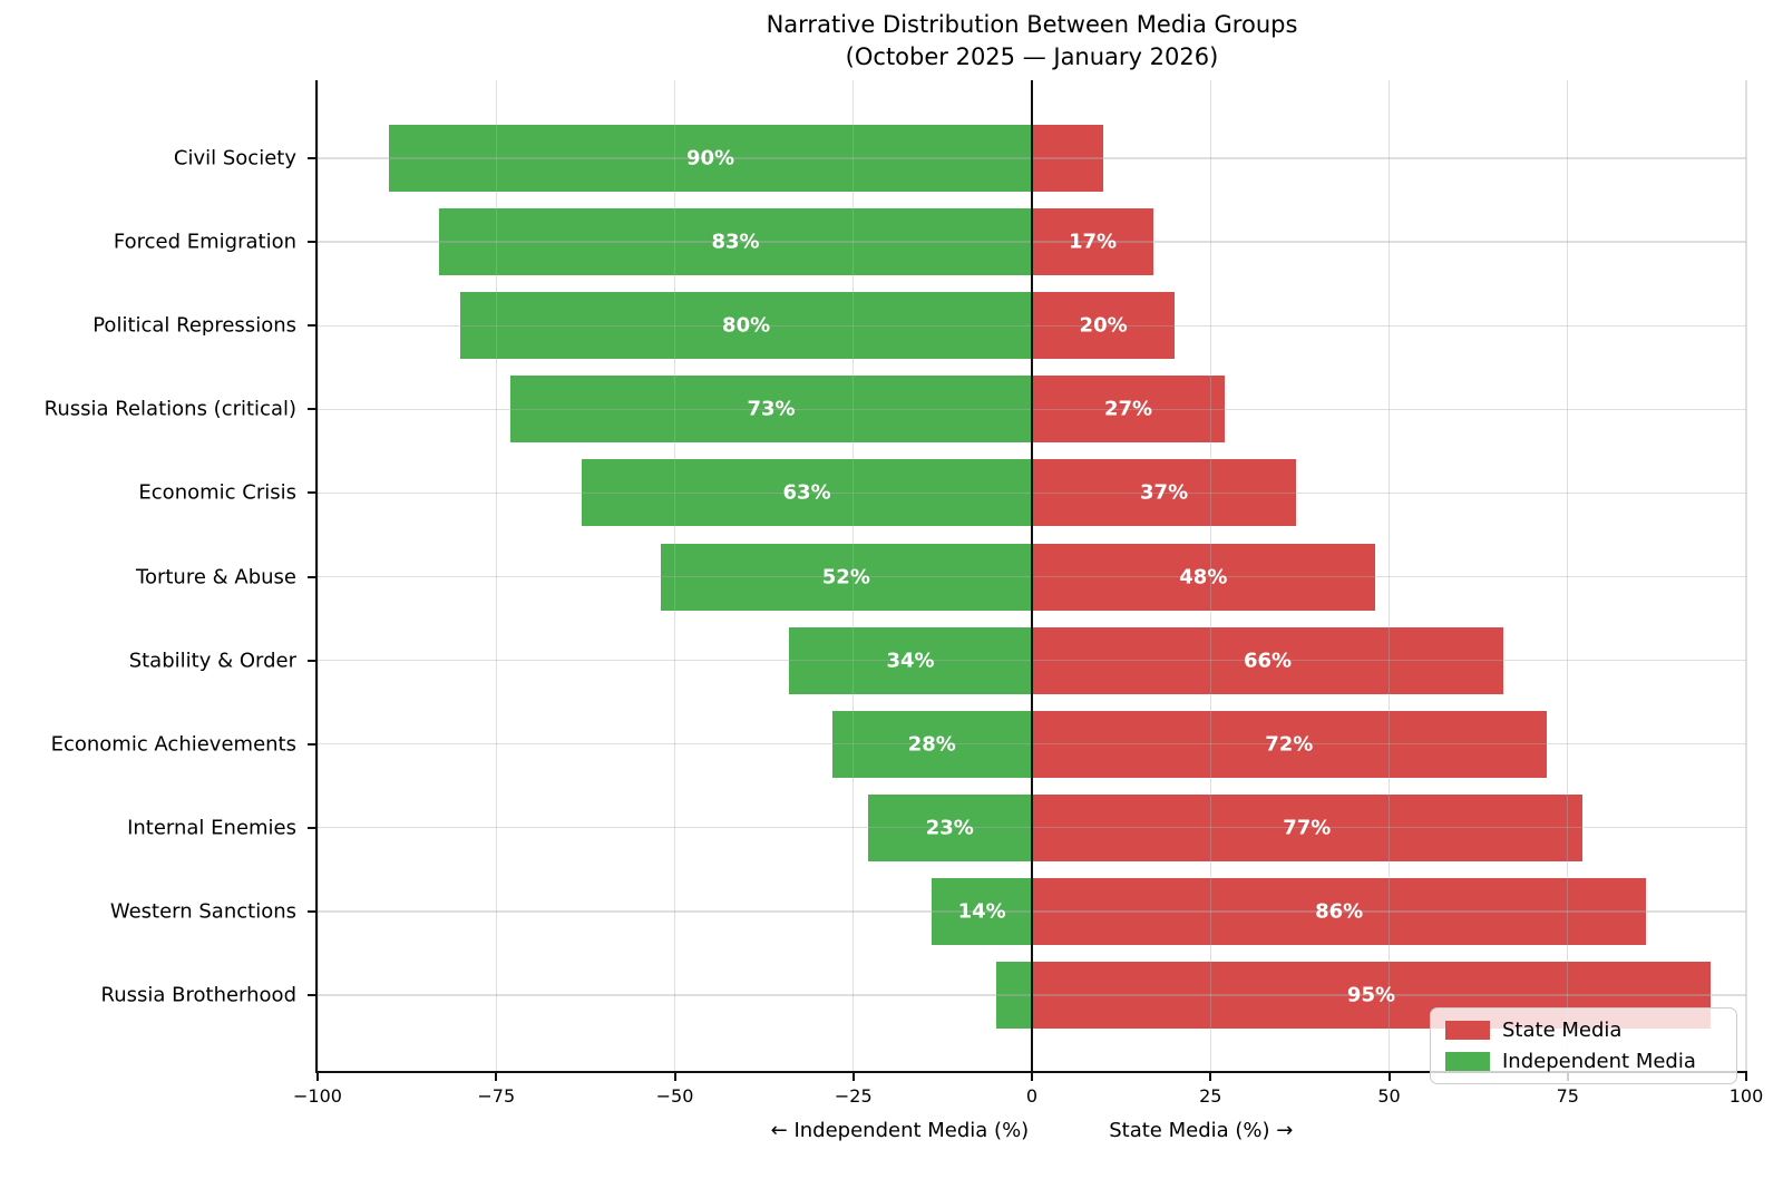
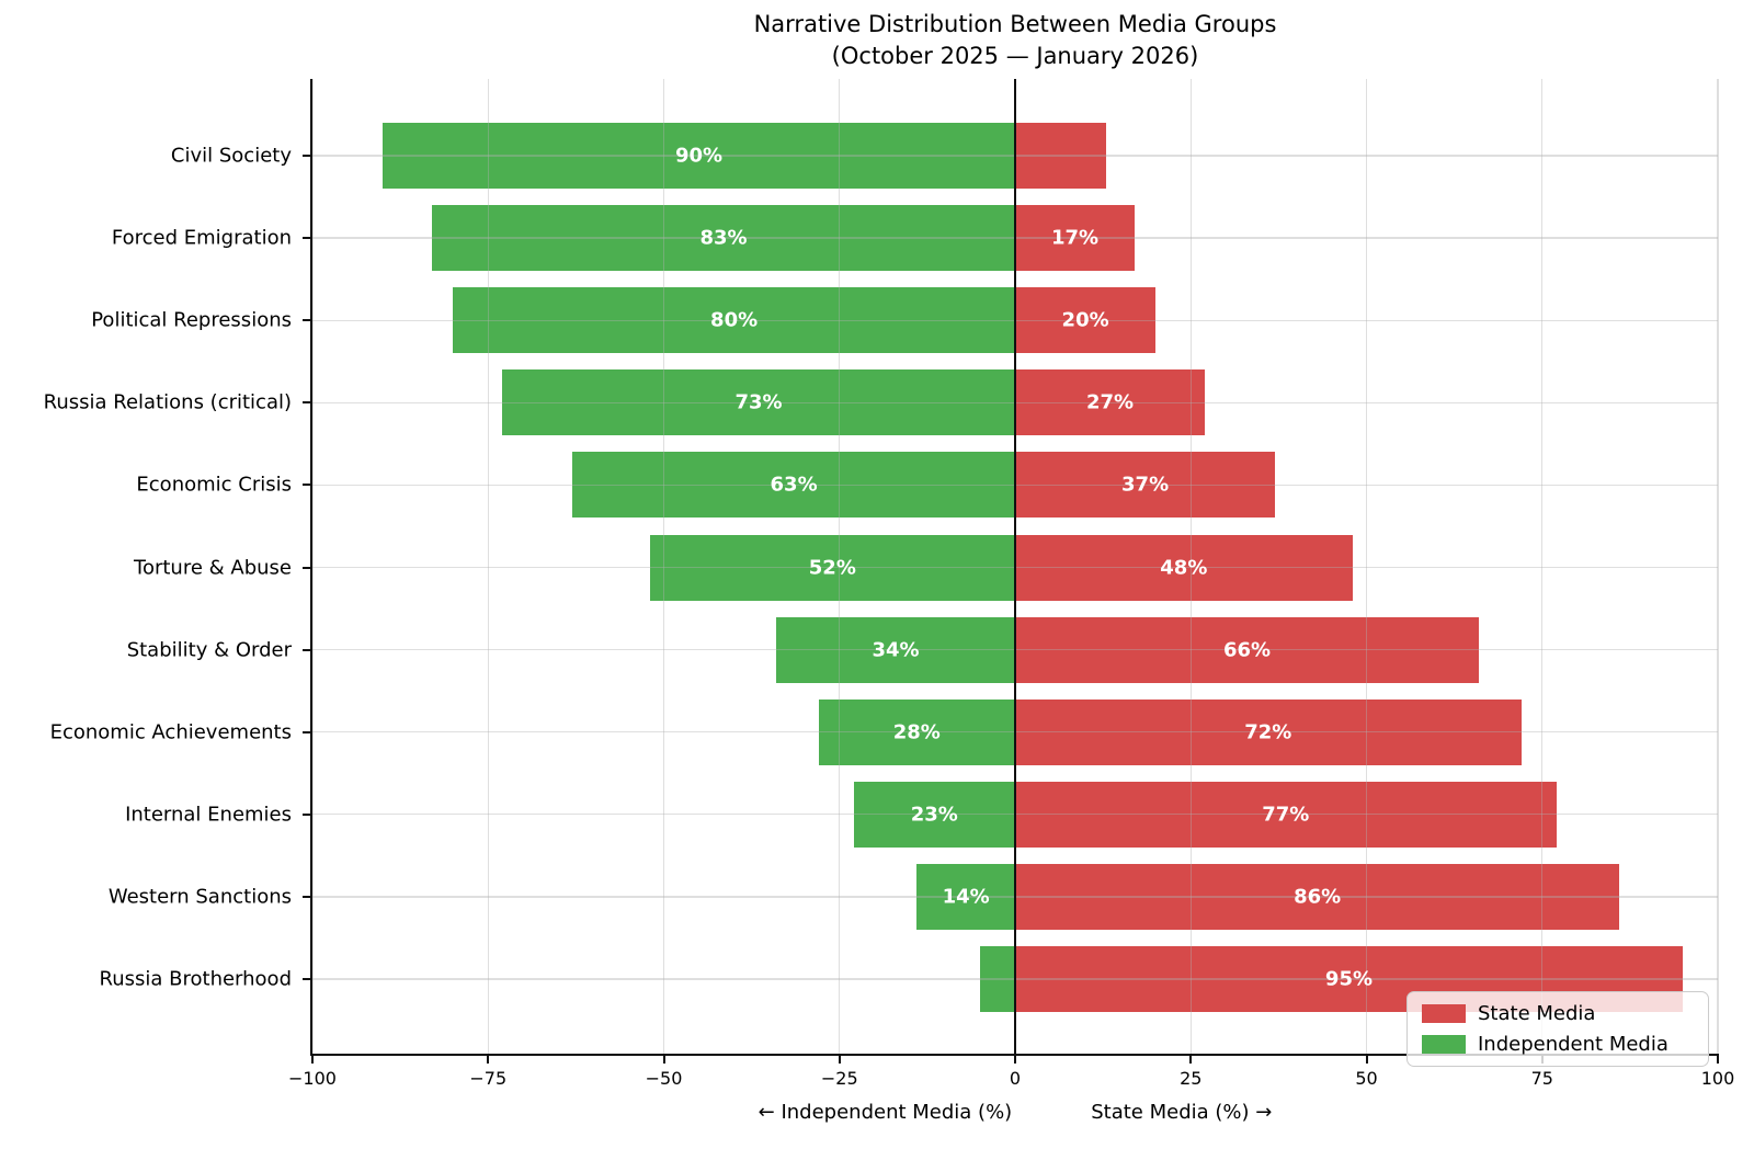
State Media/Civil Society: 10 -> 13
